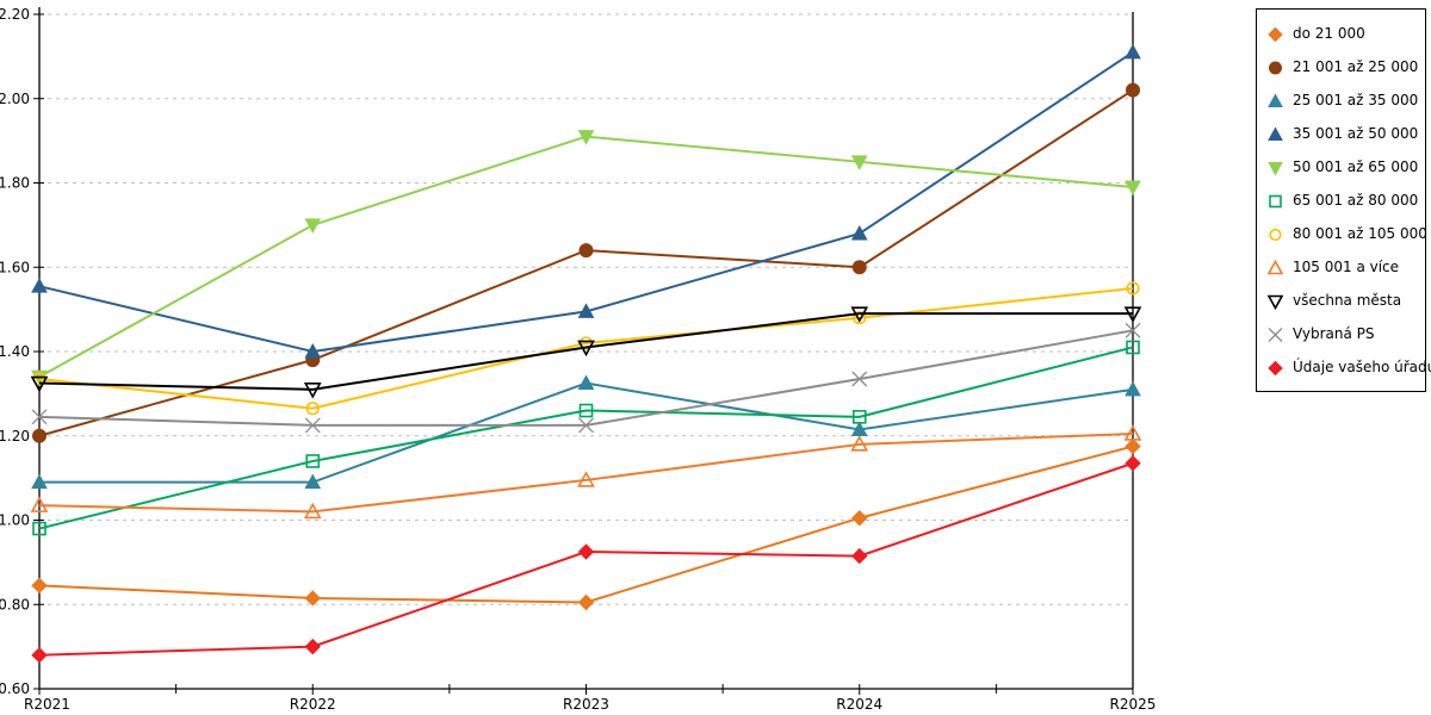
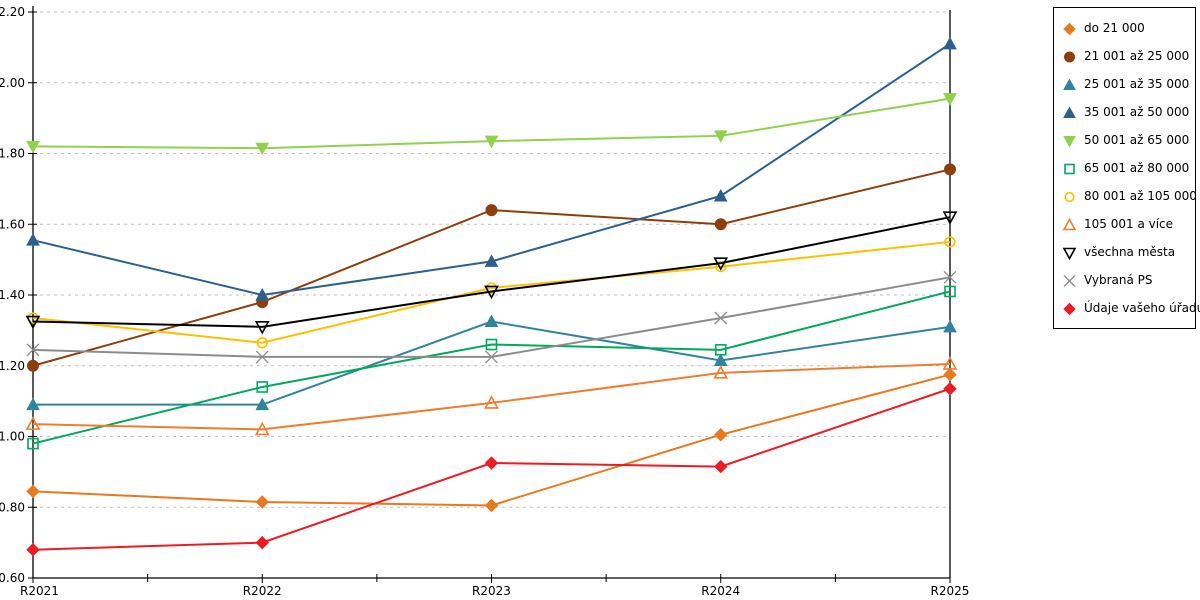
50 001 až 65 000/R2021: 1.34 -> 1.82
50 001 až 65 000/R2022: 1.70 -> 1.81
50 001 až 65 000/R2023: 1.91 -> 1.83
21 001 až 25 000/R2025: 2.02 -> 1.75
50 001 až 65 000/R2025: 1.79 -> 1.96
všechna města/R2025: 1.49 -> 1.62
